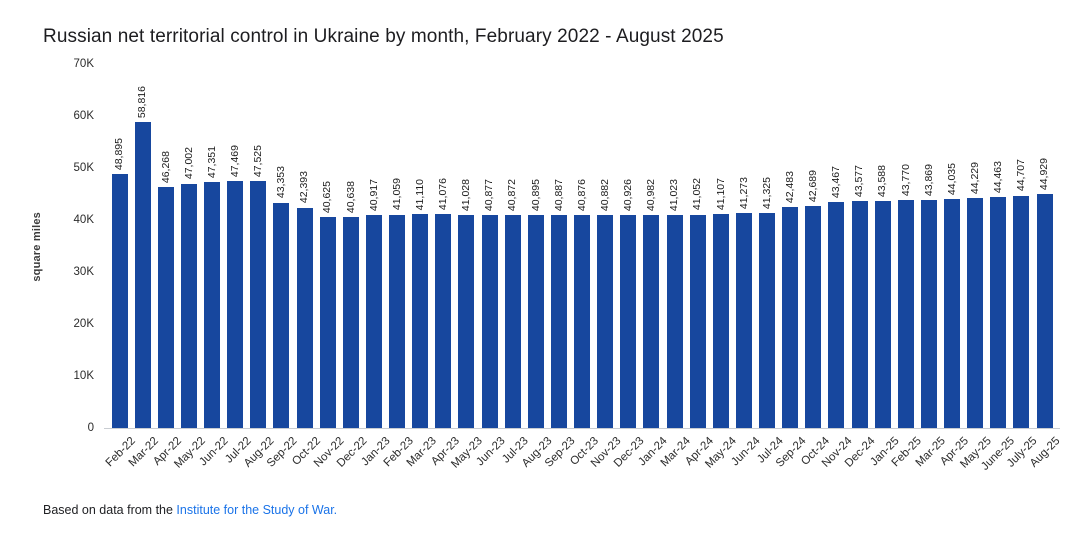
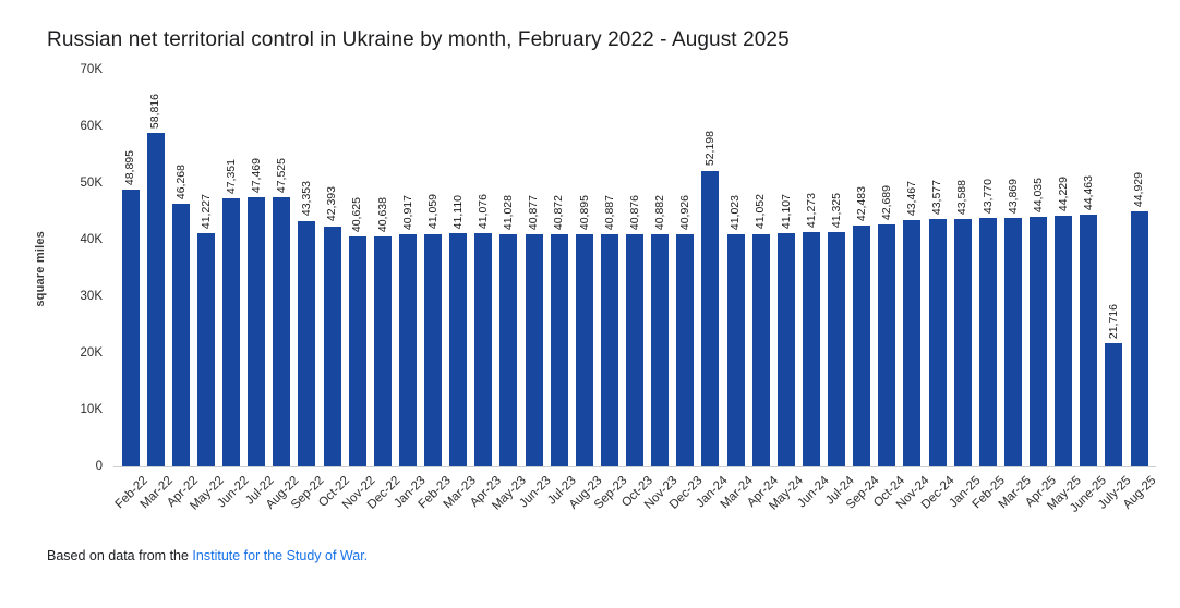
May-22: 47,002 -> 41,227
Jan-24: 40,982 -> 52,198
July-25: 44,707 -> 21,716
